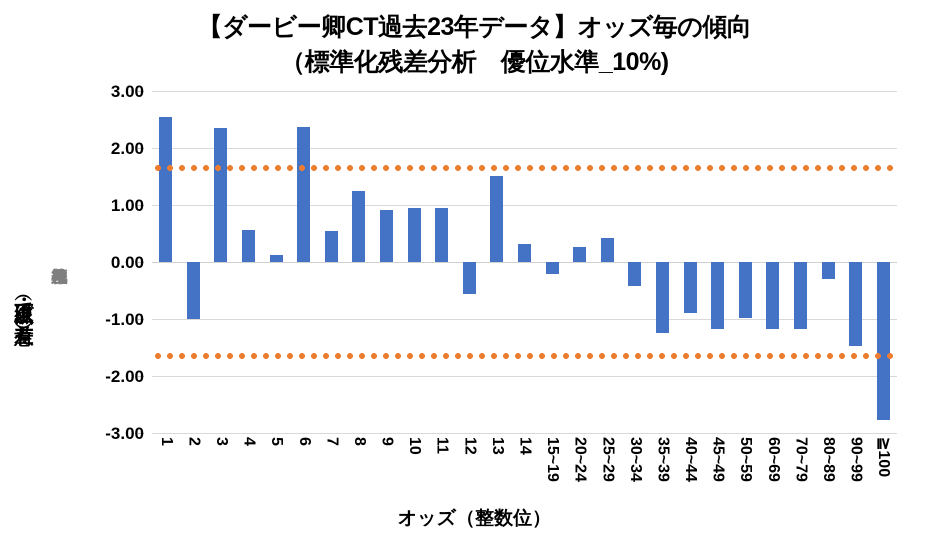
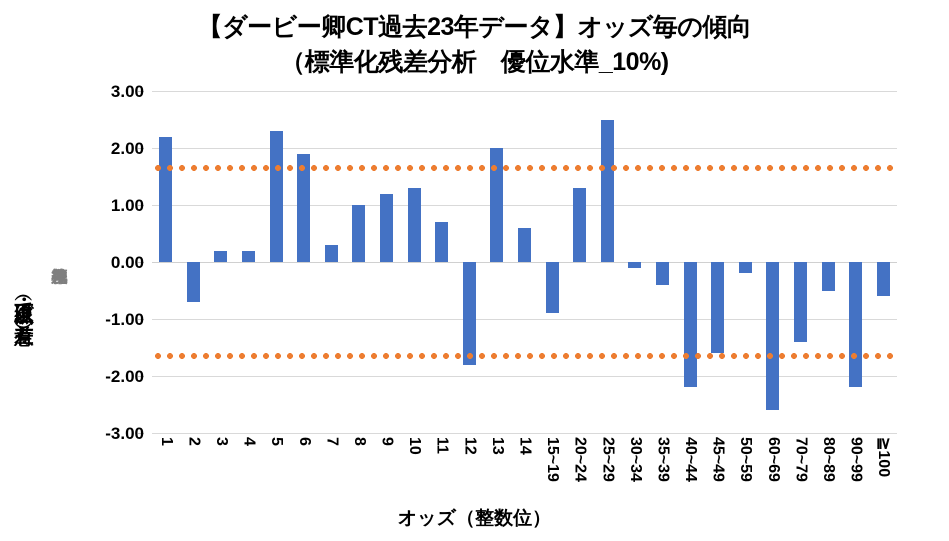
1: 2.5 -> 2.2
2: -1.0 -> -0.7
3: 2.4 -> 0.2
4: 0.6 -> 0.2
5: 0.1 -> 2.3
6: 2.4 -> 1.9
7: 0.6 -> 0.3
8: 1.2 -> 1.0
9: 0.9 -> 1.2
10: 0.9 -> 1.3
11: 0.9 -> 0.7
12: -0.6 -> -1.8
13: 1.5 -> 2.0
14: 0.3 -> 0.6
15~19: -0.2 -> -0.9
20~24: 0.3 -> 1.3
25~29: 0.4 -> 2.5
30~34: -0.4 -> -0.1
35~39: -1.2 -> -0.4
40~44: -0.9 -> -2.2
45~49: -1.2 -> -1.6
50~59: -1.0 -> -0.2
60~69: -1.2 -> -2.6
70~79: -1.2 -> -1.4
80~89: -0.3 -> -0.5
90~99: -1.5 -> -2.2
≧100: -2.8 -> -0.6
